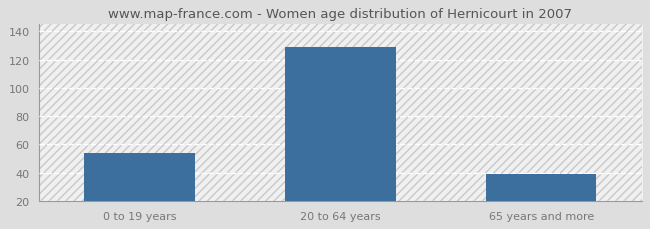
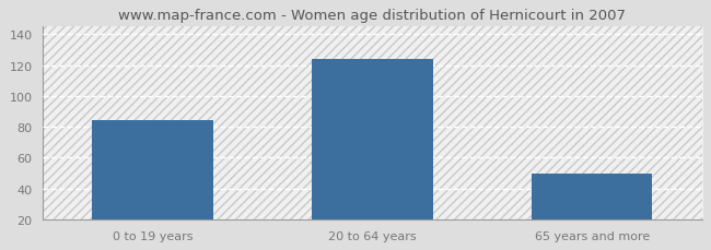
0 to 19 years: 54 -> 84
20 to 64 years: 129 -> 124
65 years and more: 39 -> 50
